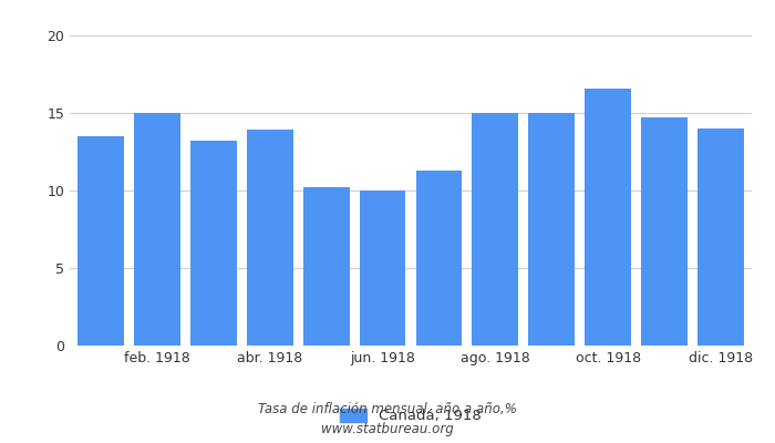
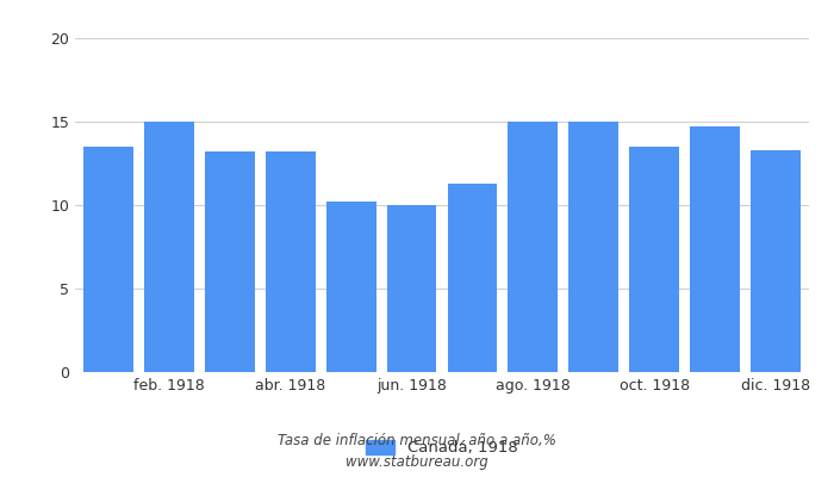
abr. 1918: 13.9 -> 13.2
oct. 1918: 16.6 -> 13.5
dic. 1918: 14.0 -> 13.3
